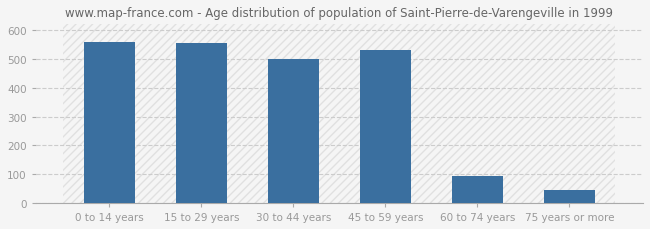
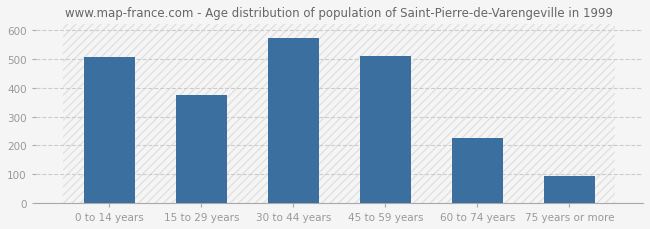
0 to 14 years: 560 -> 505
15 to 29 years: 555 -> 375
30 to 44 years: 500 -> 573
45 to 59 years: 530 -> 511
60 to 74 years: 95 -> 224
75 years or more: 45 -> 93
